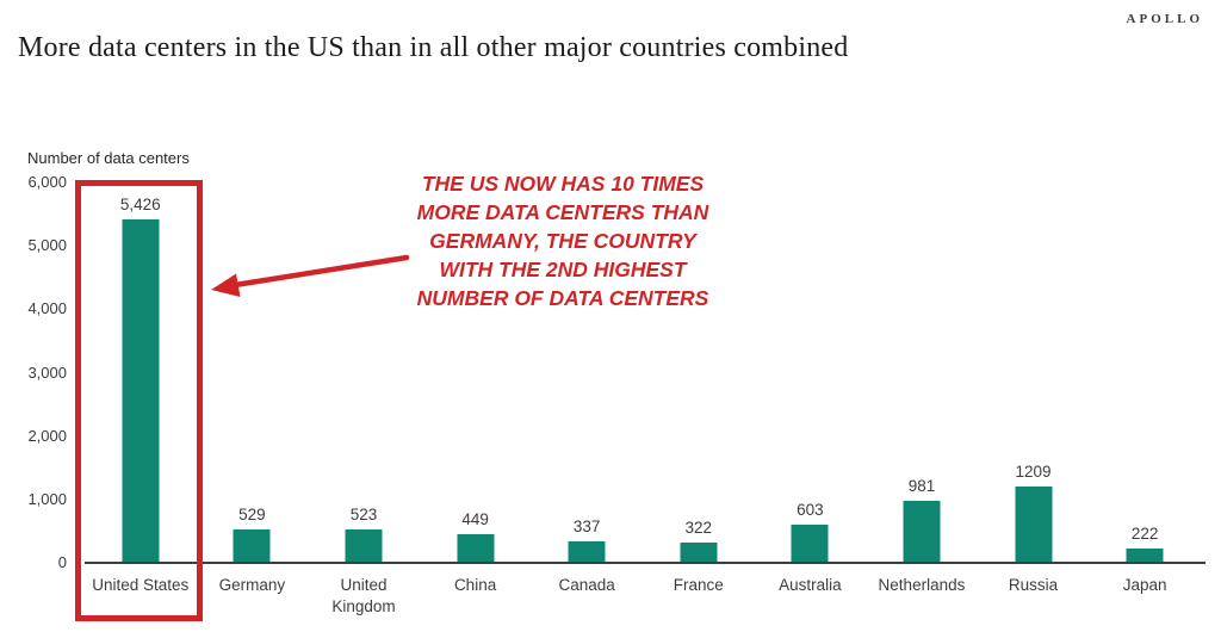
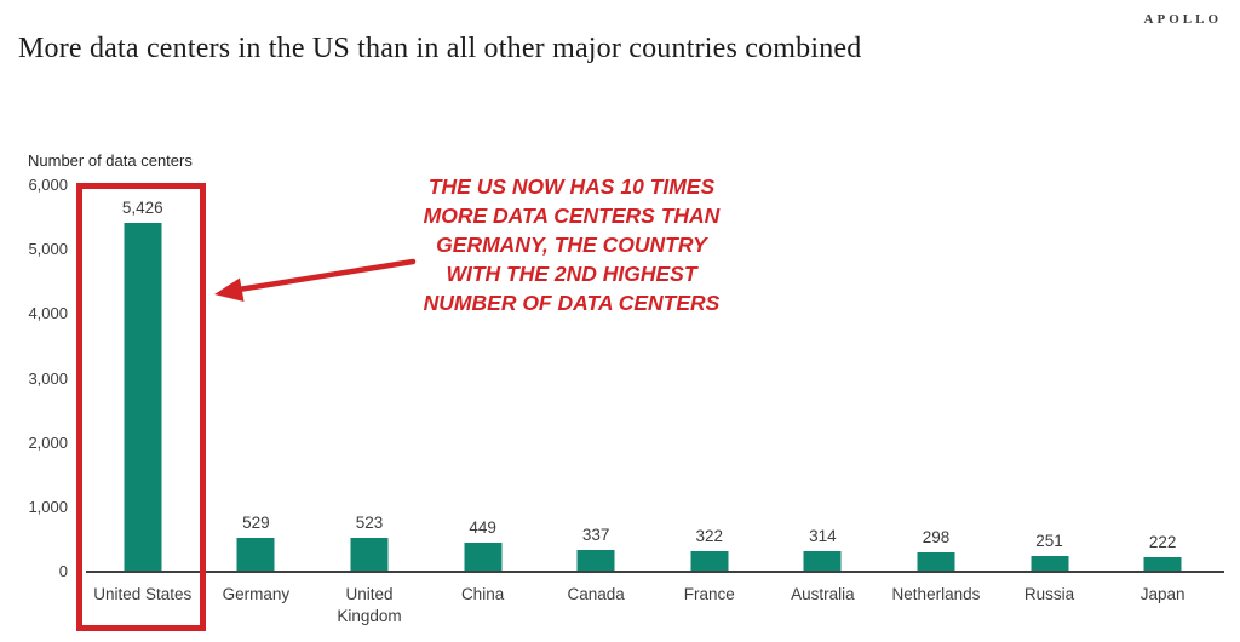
Australia: 603 -> 314
Netherlands: 981 -> 298
Russia: 1209 -> 251
